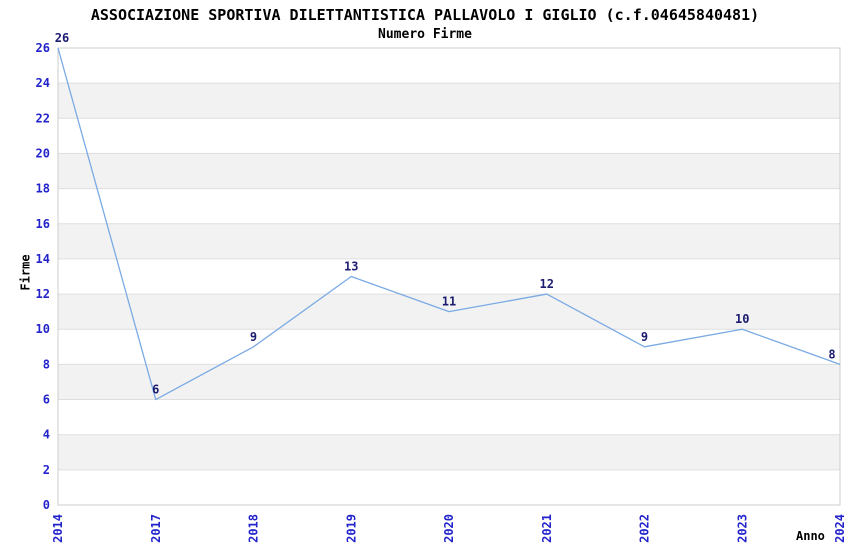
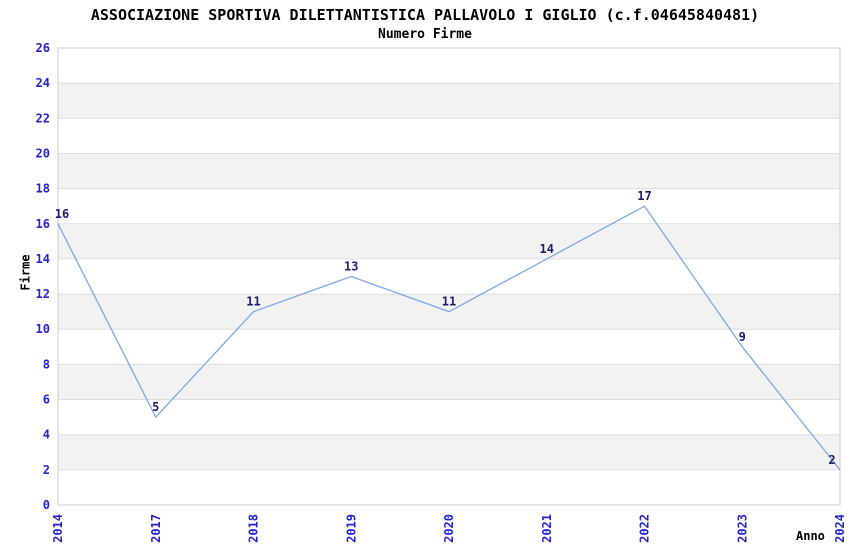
2014: 26 -> 16
2017: 6 -> 5
2018: 9 -> 11
2021: 12 -> 14
2022: 9 -> 17
2023: 10 -> 9
2024: 8 -> 2
